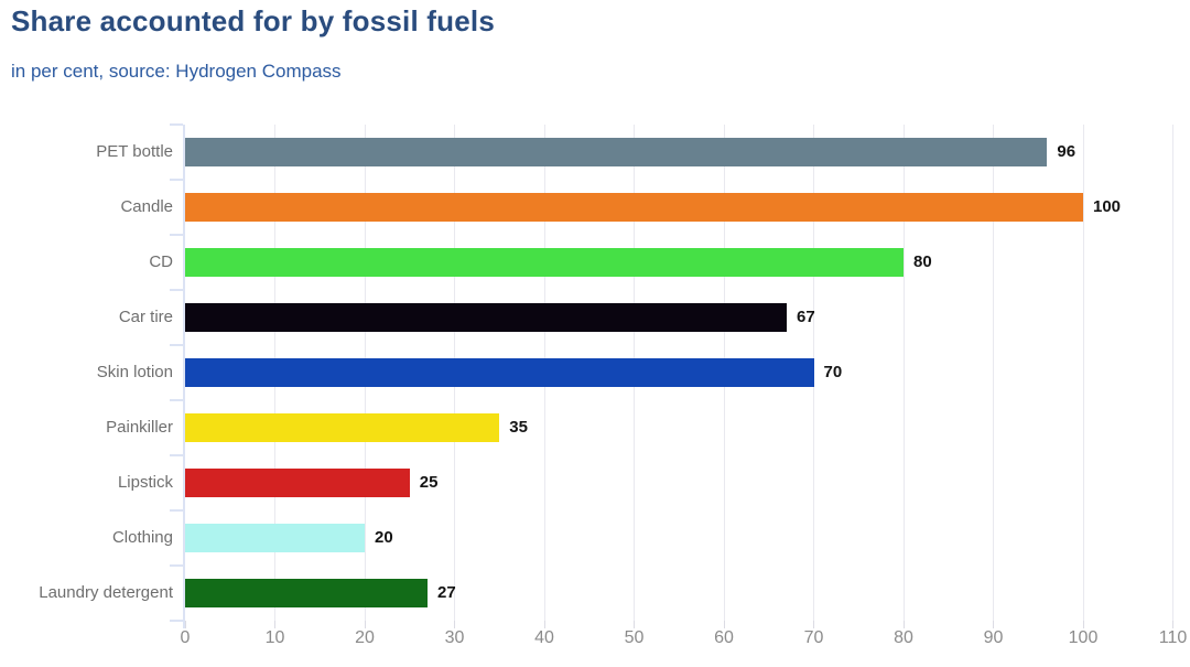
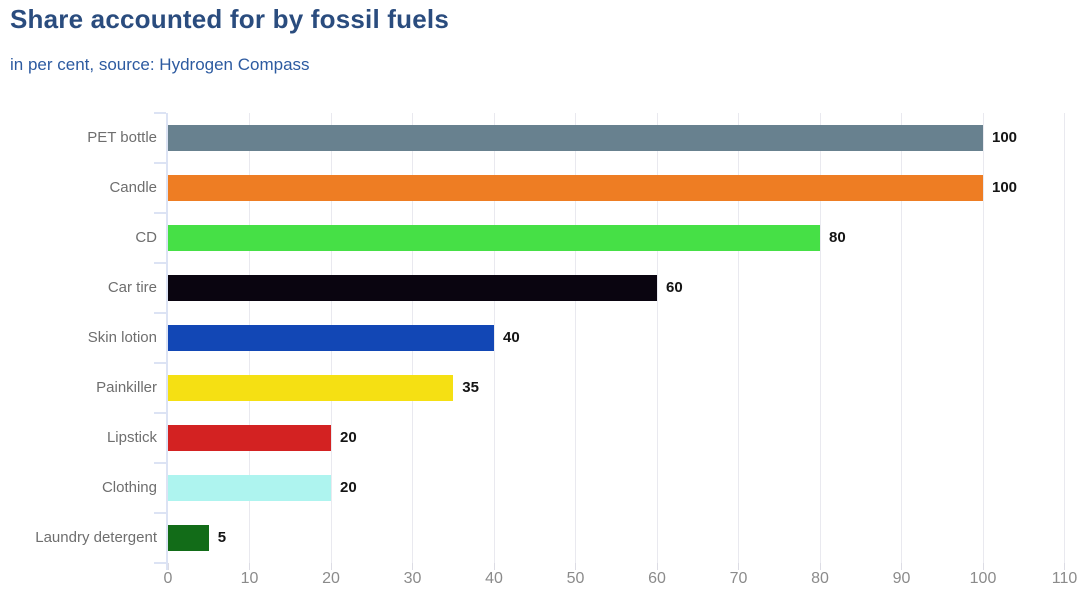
PET bottle: 96 -> 100
Car tire: 67 -> 60
Skin lotion: 70 -> 40
Lipstick: 25 -> 20
Laundry detergent: 27 -> 5
